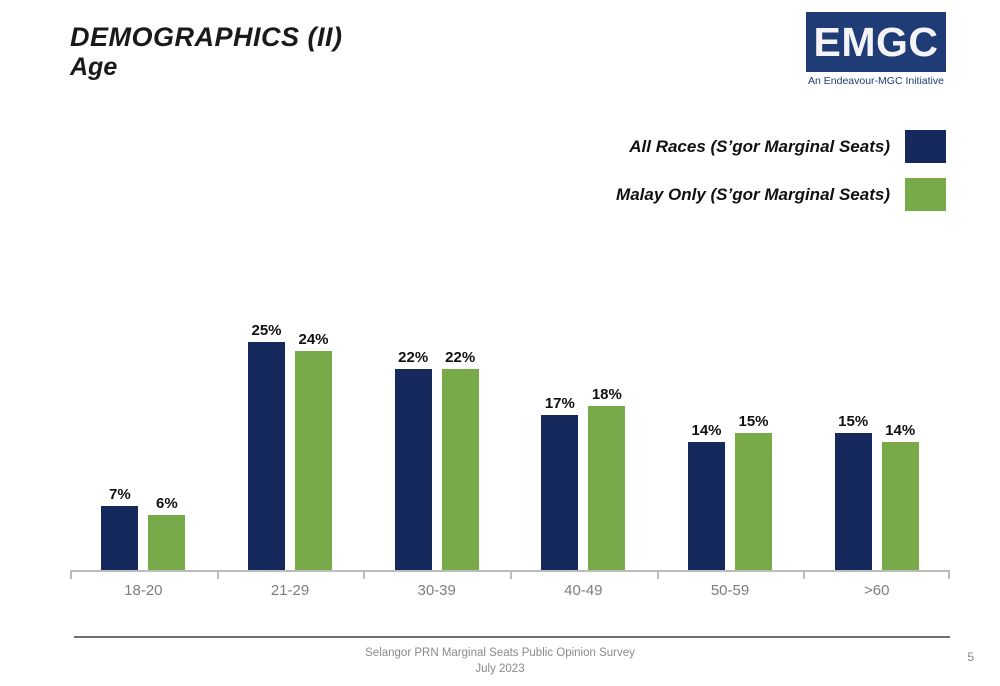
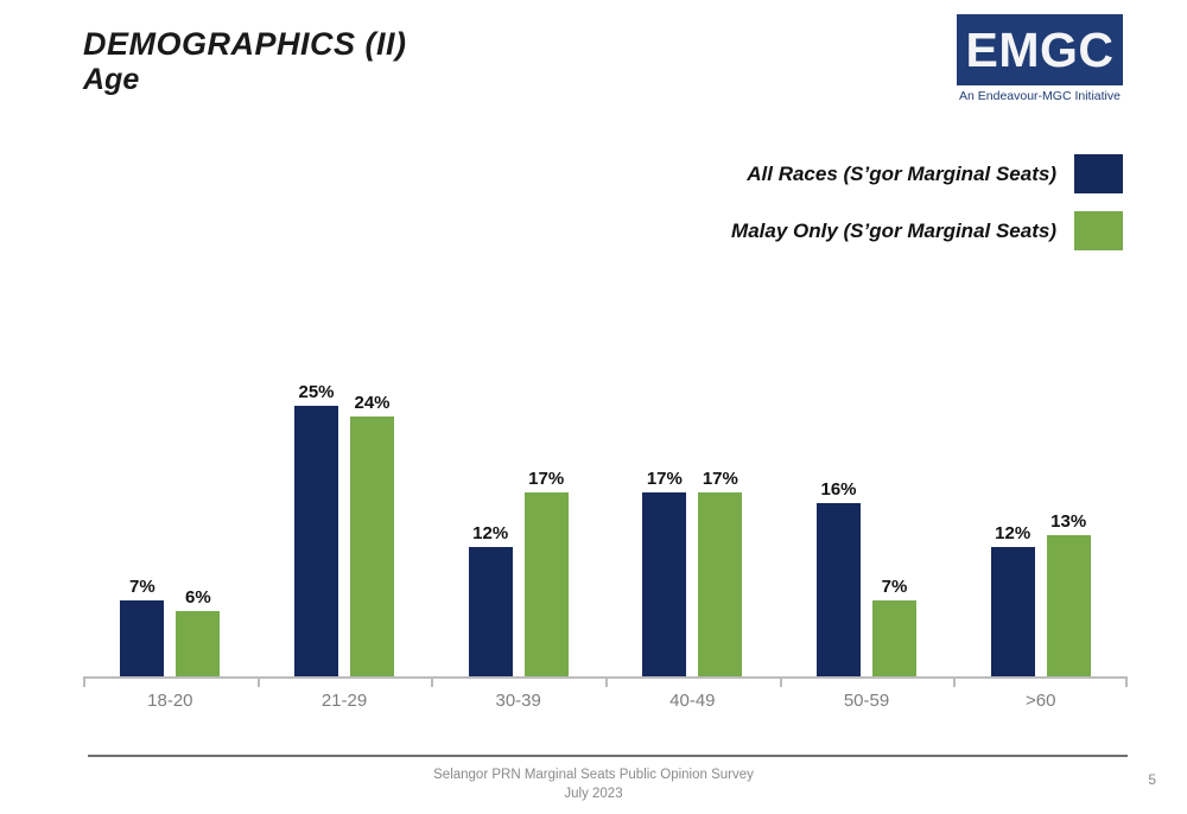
All Races (S’gor Marginal Seats)/30-39: 22% -> 12%
Malay Only (S’gor Marginal Seats)/30-39: 22% -> 17%
Malay Only (S’gor Marginal Seats)/40-49: 18% -> 17%
All Races (S’gor Marginal Seats)/50-59: 14% -> 16%
Malay Only (S’gor Marginal Seats)/50-59: 15% -> 7%
All Races (S’gor Marginal Seats)/>60: 15% -> 12%
Malay Only (S’gor Marginal Seats)/>60: 14% -> 13%
